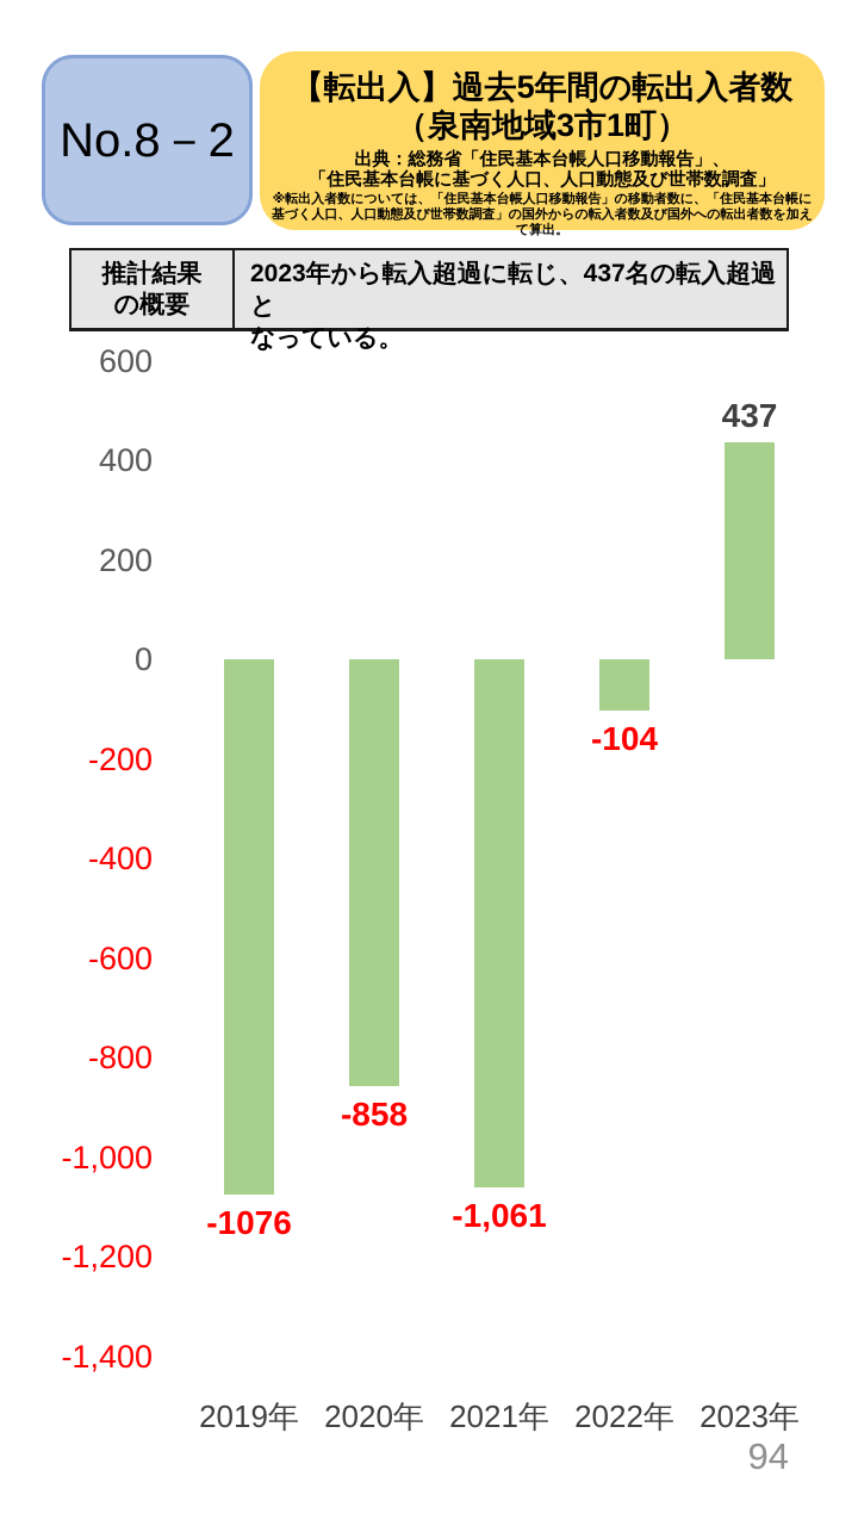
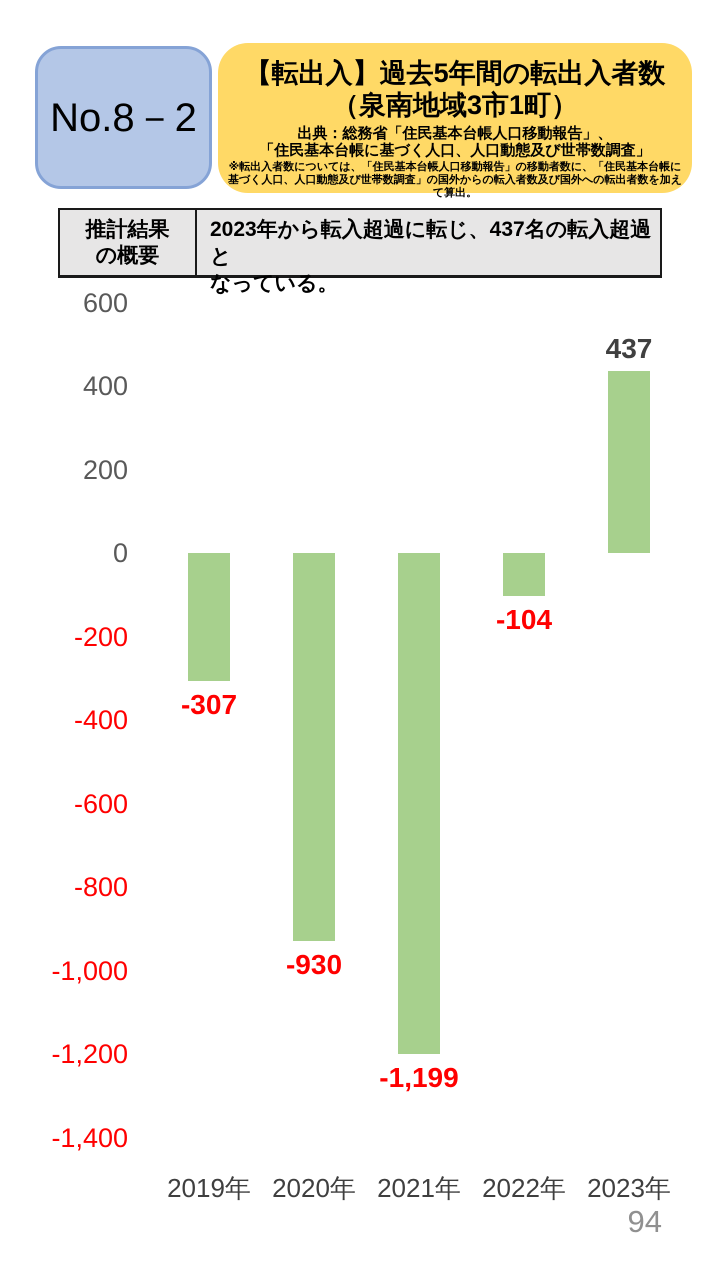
2019年: -1076 -> -307
2020年: -858 -> -930
2021年: -1,061 -> -1,199
